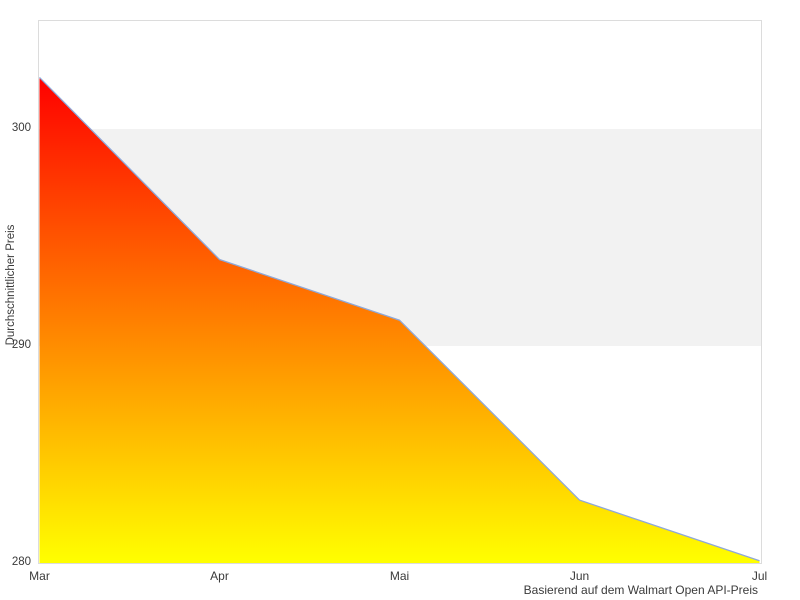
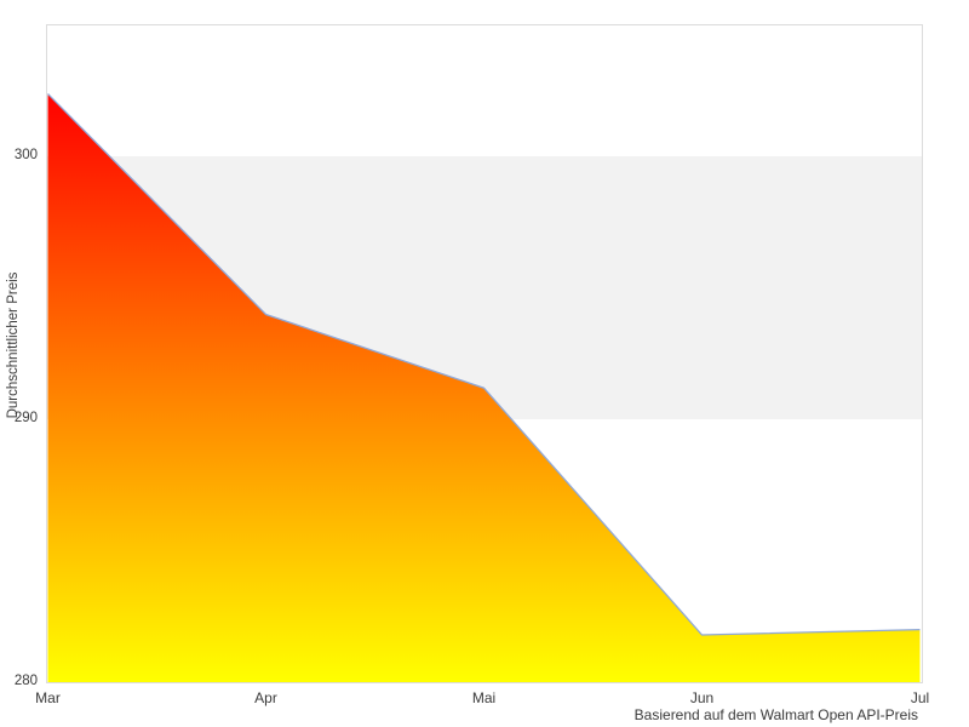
Jun: 282.9 -> 281.8
Jul: 280.1 -> 282.0
